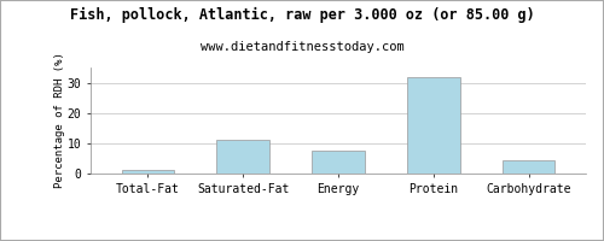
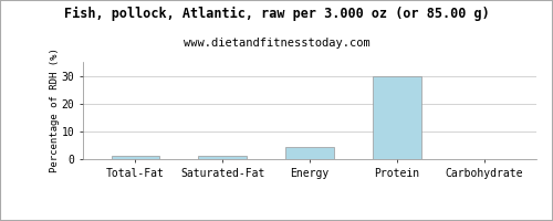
Saturated-Fat: 11.0 -> 1.0
Energy: 7.5 -> 4.5
Protein: 32.0 -> 30.0
Carbohydrate: 4.5 -> 0.1
